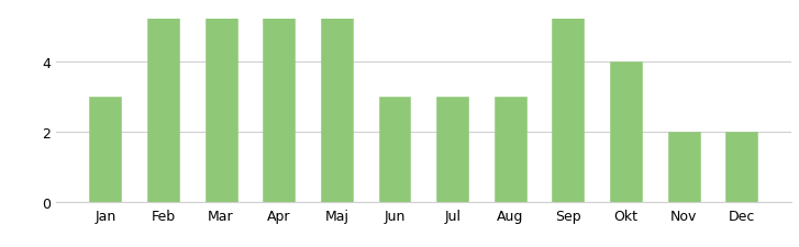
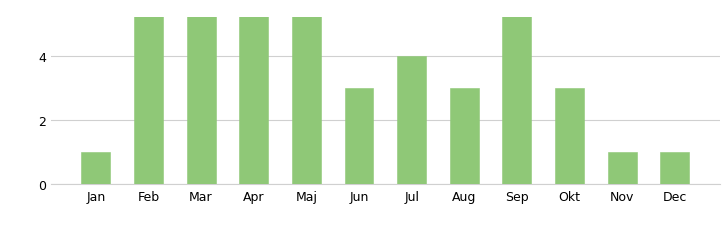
Jan: 3 -> 1
Jul: 3 -> 4
Okt: 4 -> 3
Nov: 2 -> 1
Dec: 2 -> 1
